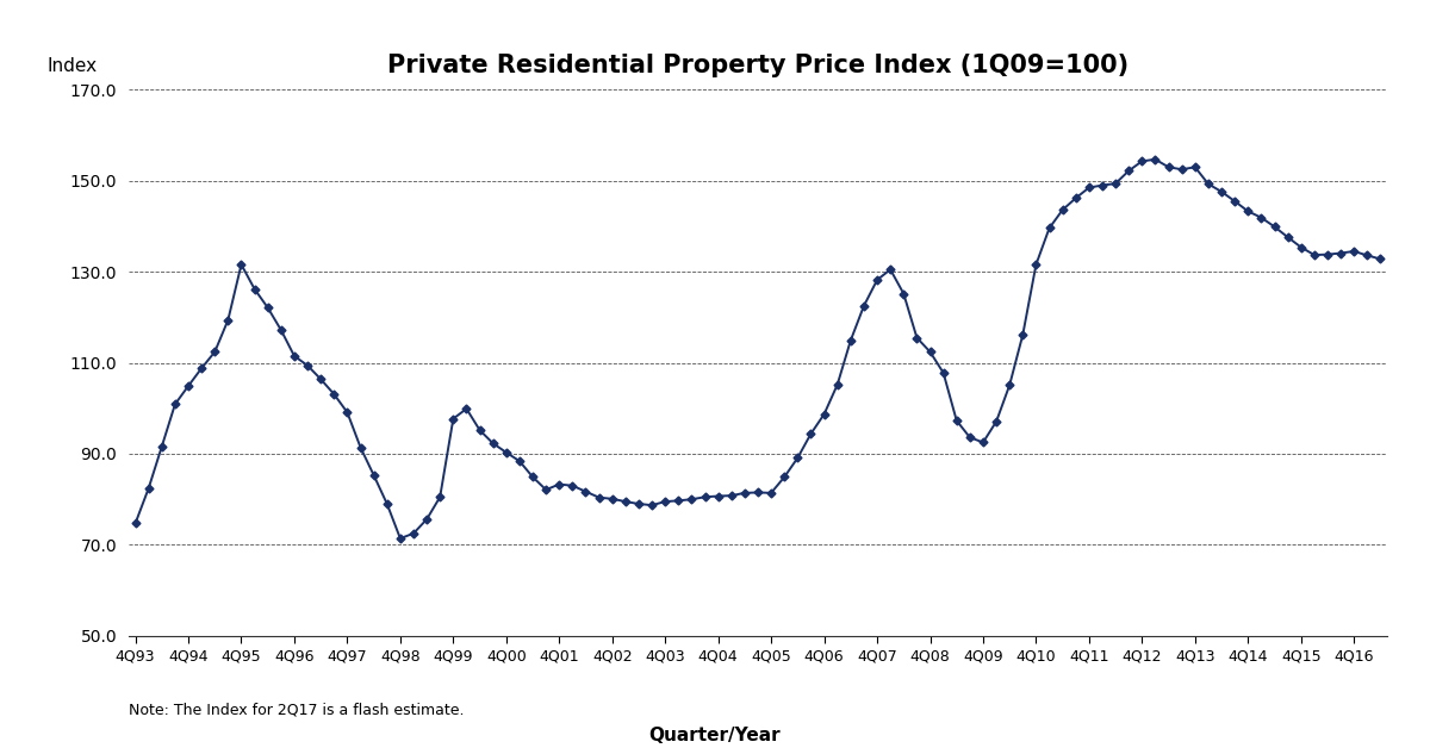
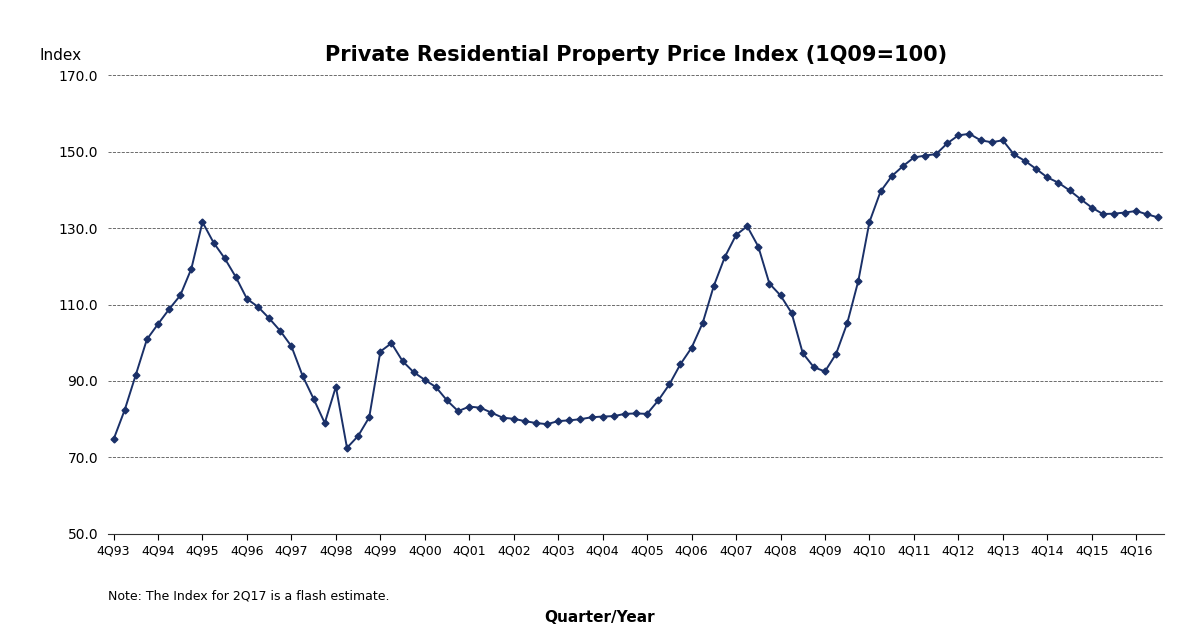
4Q98: 71.4 -> 88.5
